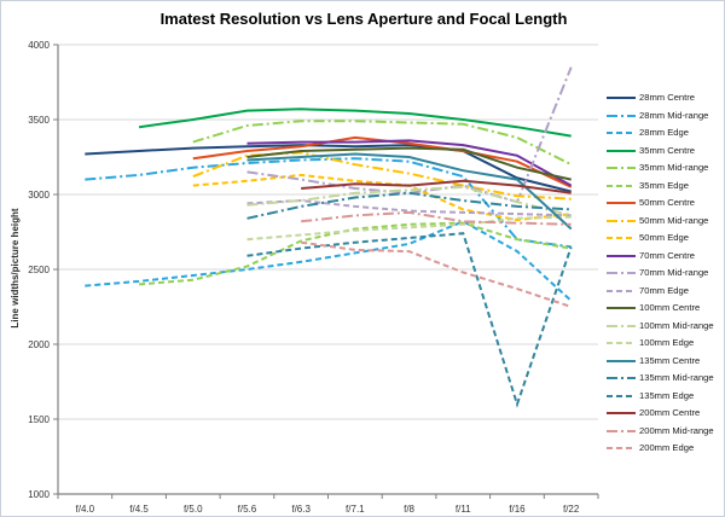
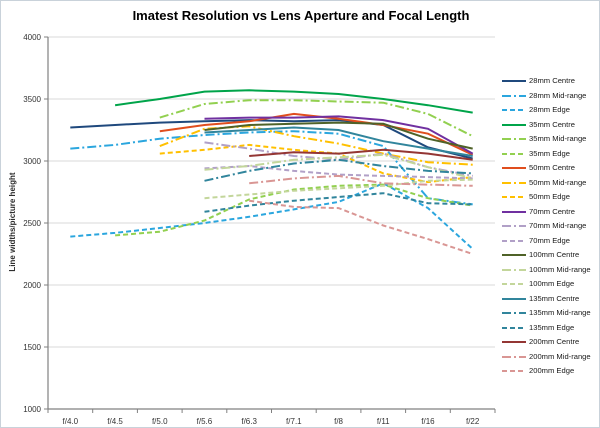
135mm Edge/f/16: 1600 -> 2660
70mm Mid-range/f/22: 3850 -> 2880
135mm Centre/f/22: 2770 -> 3040
